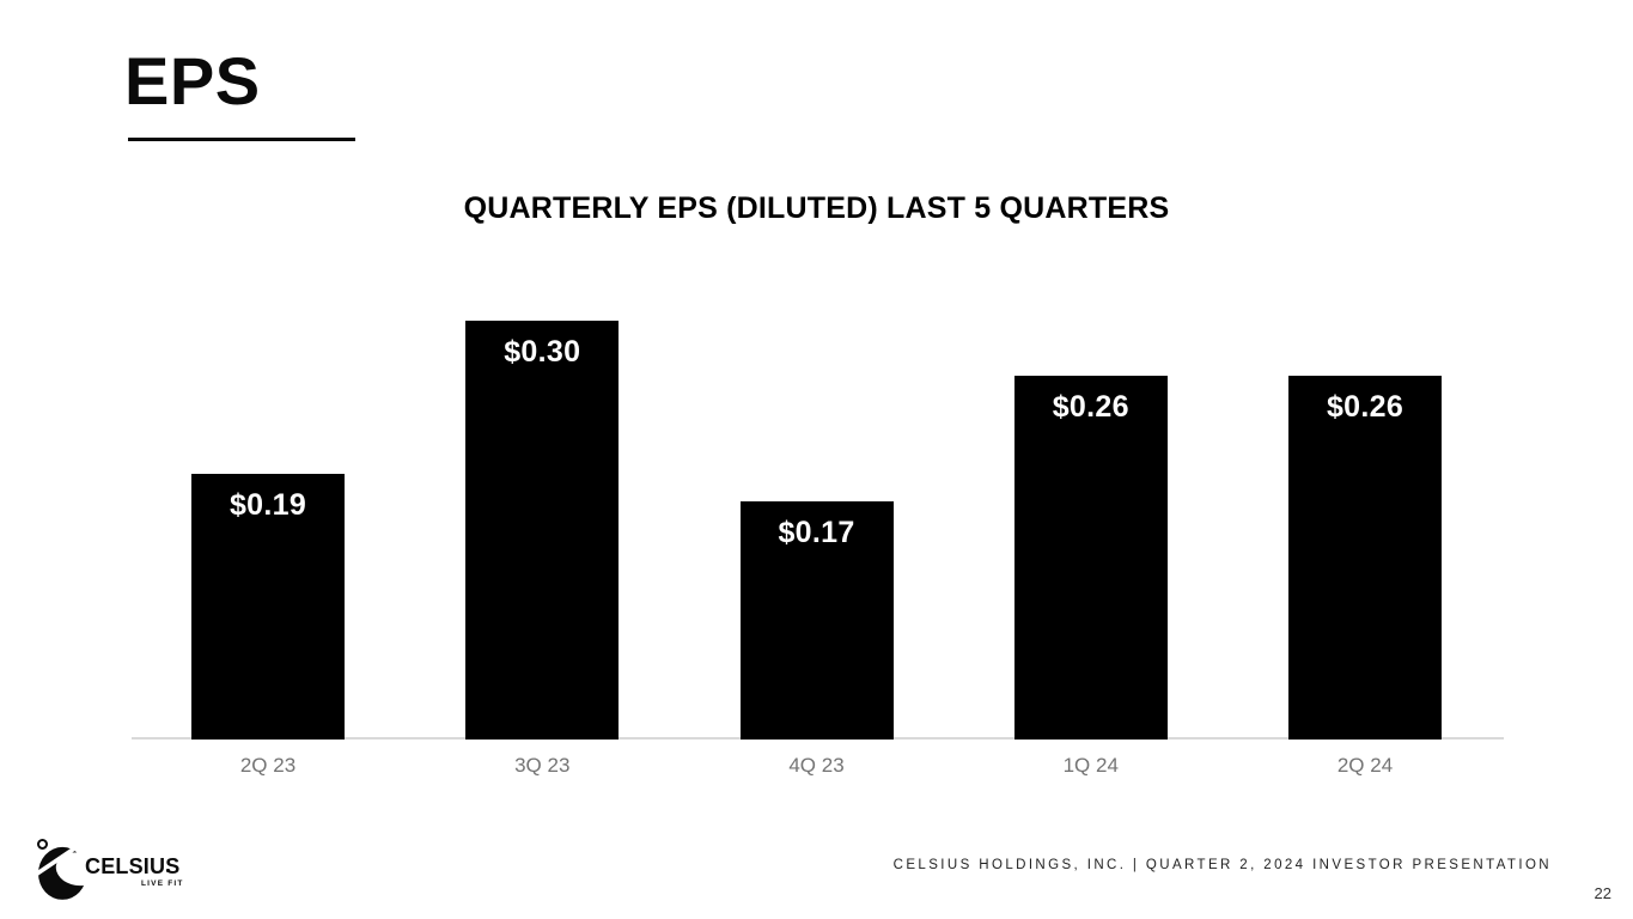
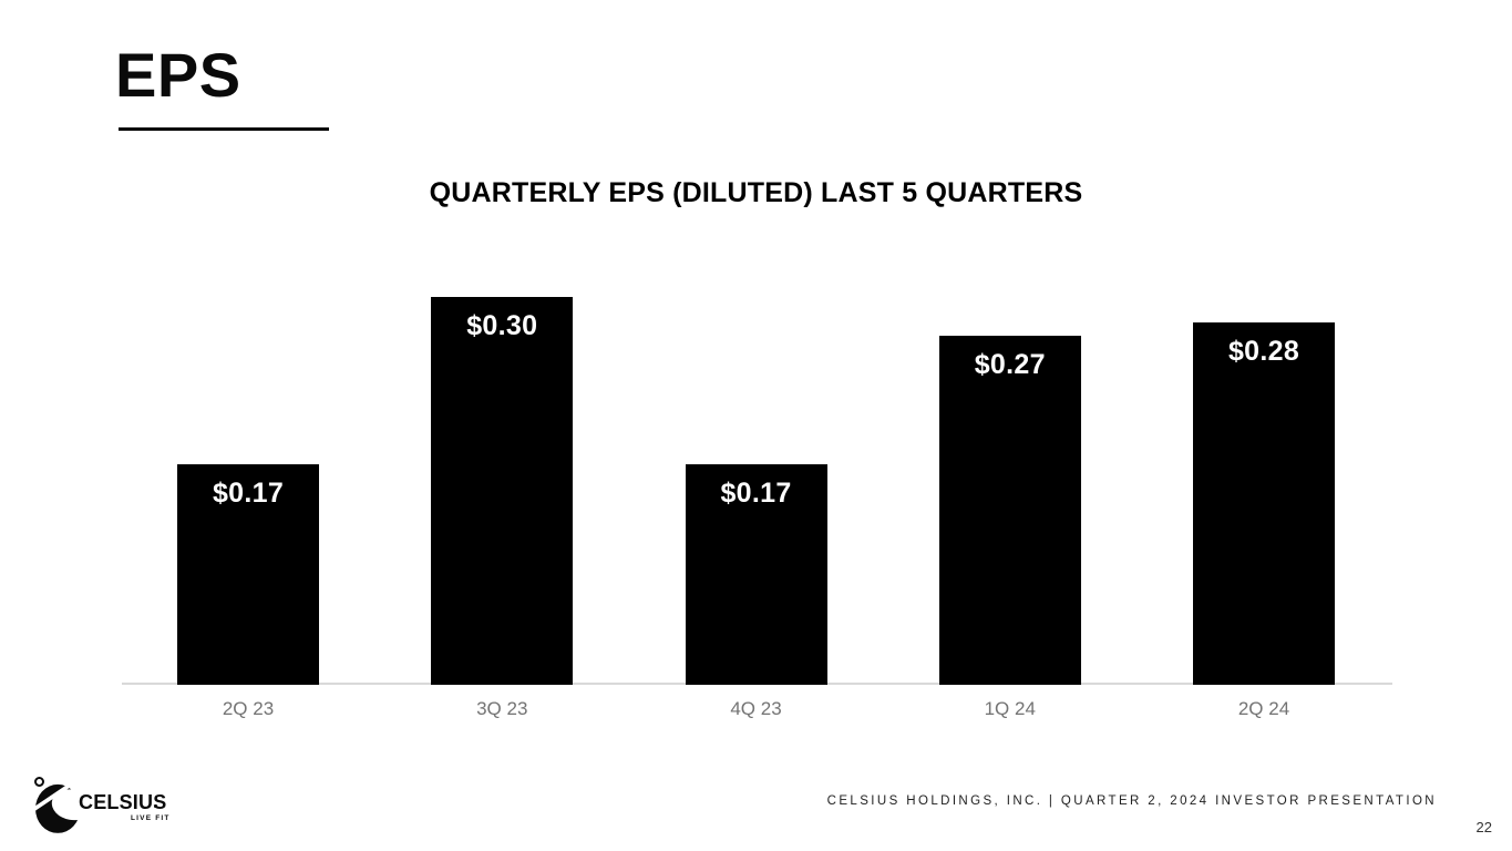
2Q 23: $0.19 -> $0.17
1Q 24: $0.26 -> $0.27
2Q 24: $0.26 -> $0.28
